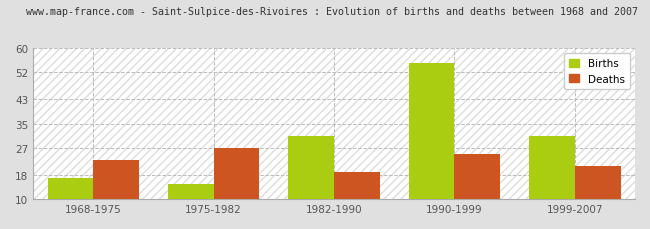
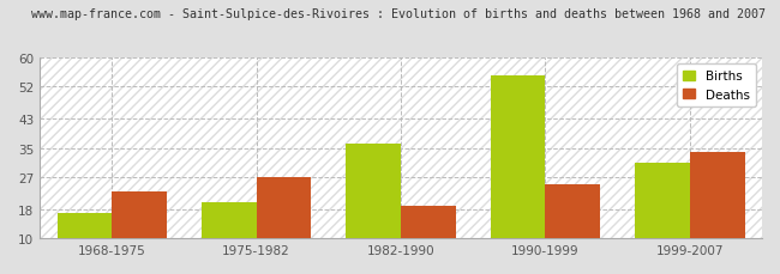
Births/1975-1982: 15 -> 20
Births/1982-1990: 31 -> 36
Deaths/1999-2007: 21 -> 34
